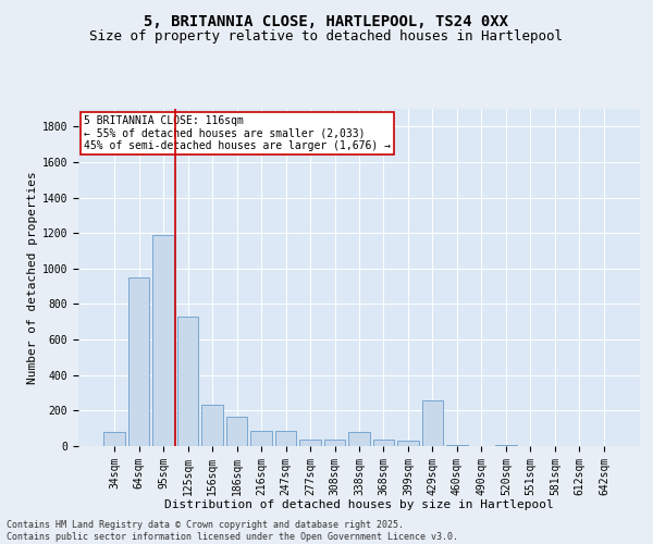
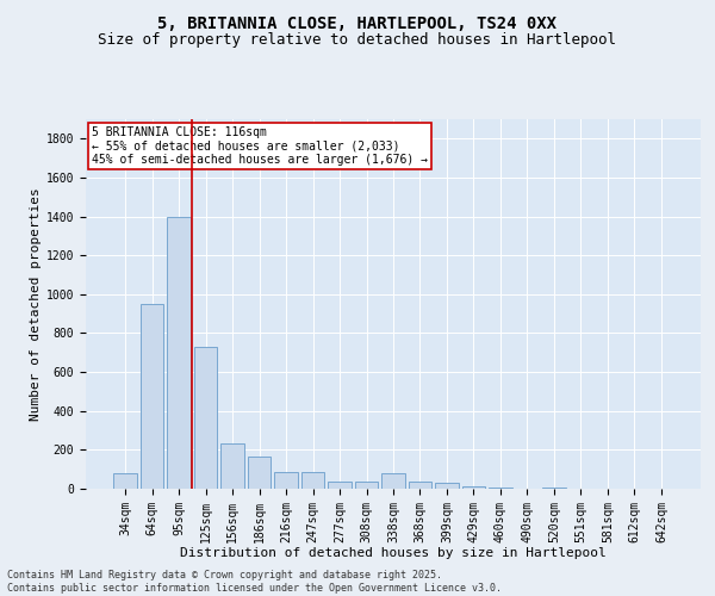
95sqm: 1190 -> 1400
429sqm: 260 -> 10
